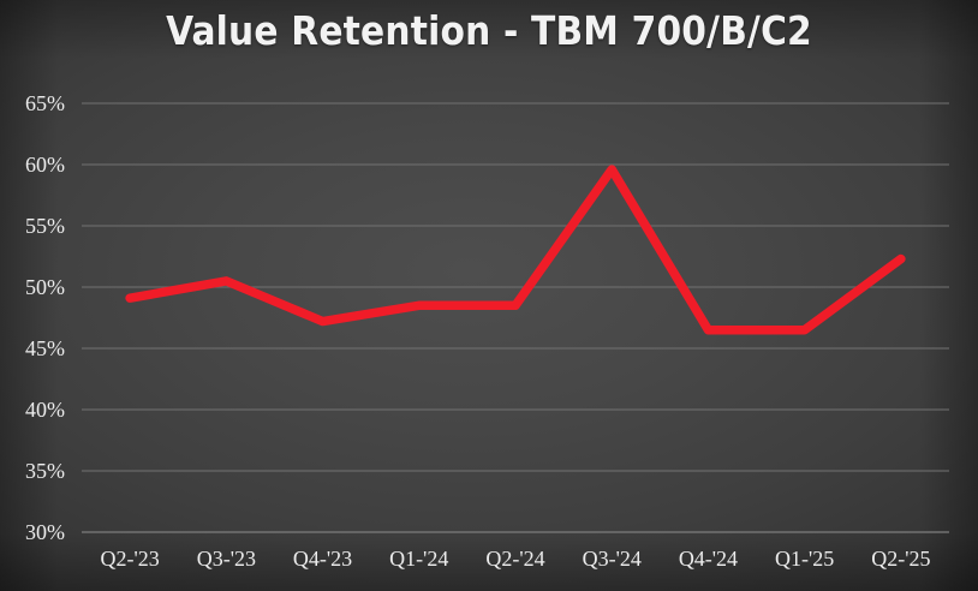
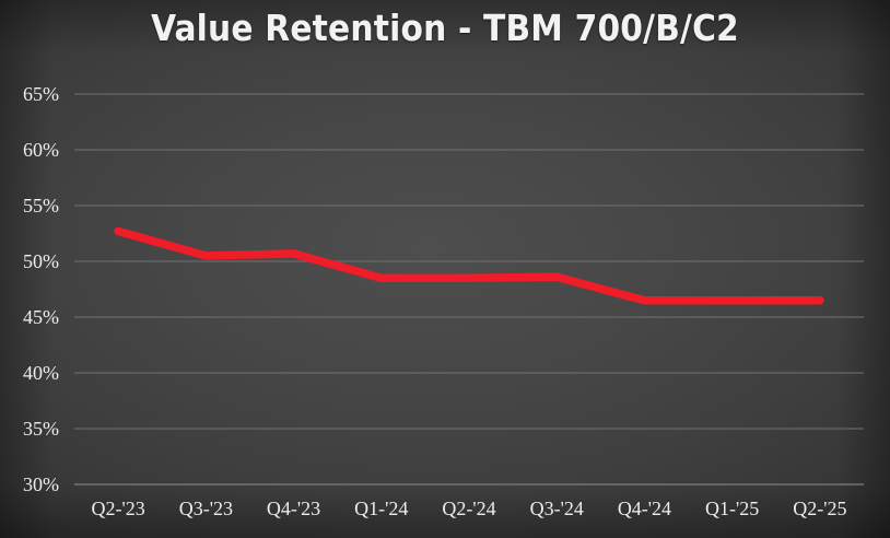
Q2-'23: 49.1% -> 52.7%
Q4-'23: 47.2% -> 50.7%
Q3-'24: 59.6% -> 48.6%
Q2-'25: 52.3% -> 46.5%
